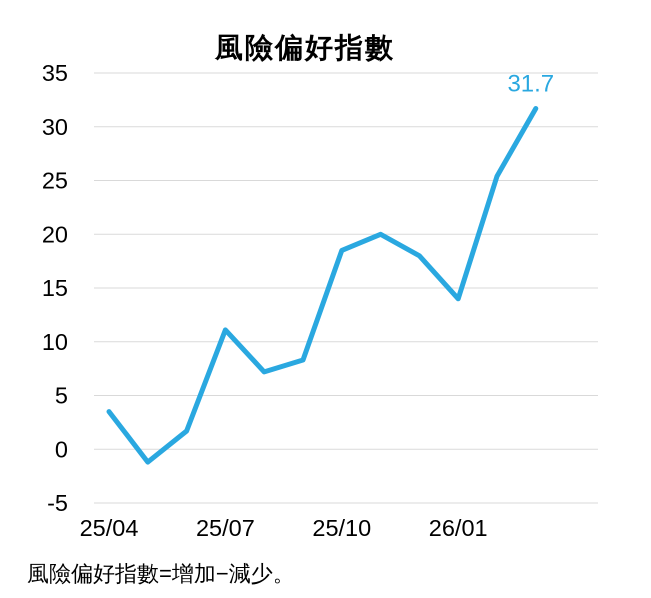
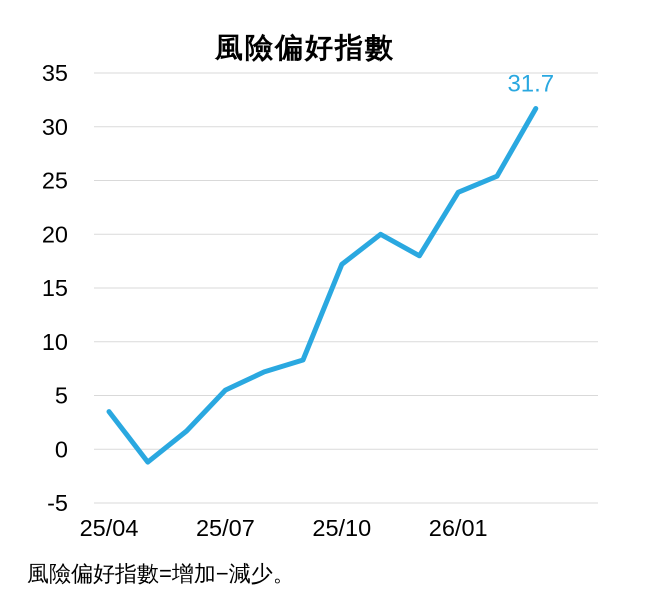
25/07: 11.1 -> 5.5
25/10: 18.5 -> 17.2
26/01: 14.0 -> 23.9
